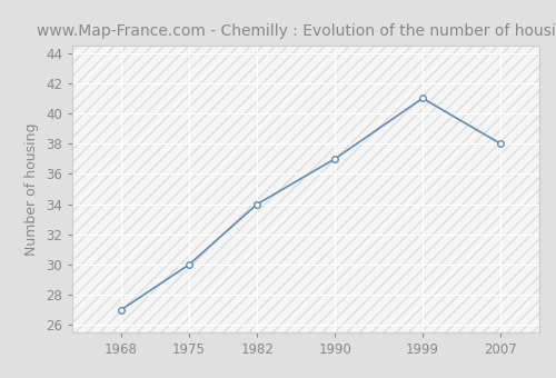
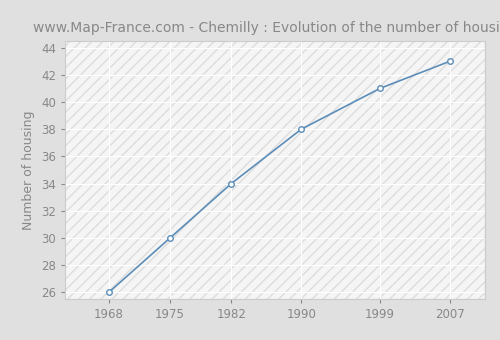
1968: 27 -> 26
1990: 37 -> 38
2007: 38 -> 43
